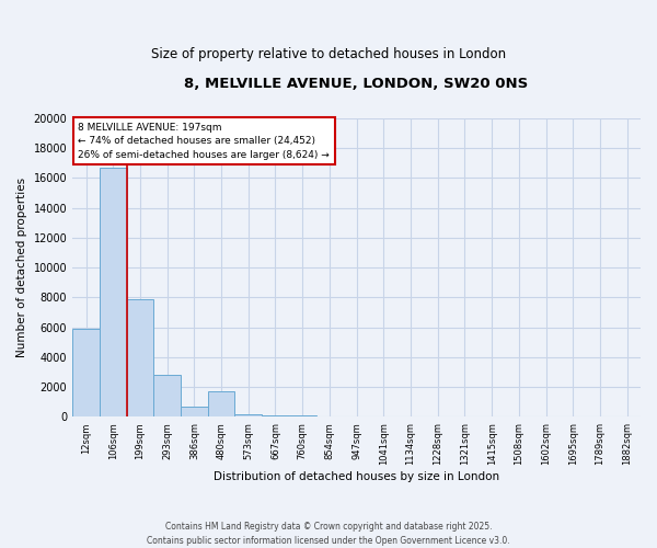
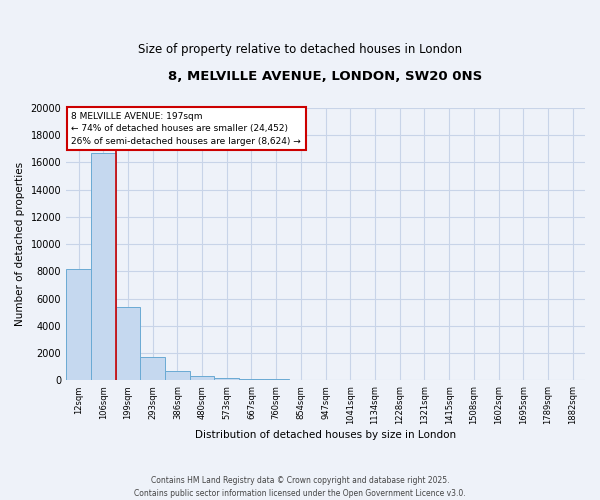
12sqm: 5900 -> 8200
199sqm: 7900 -> 5400
293sqm: 2800 -> 1800
480sqm: 1700 -> 300
